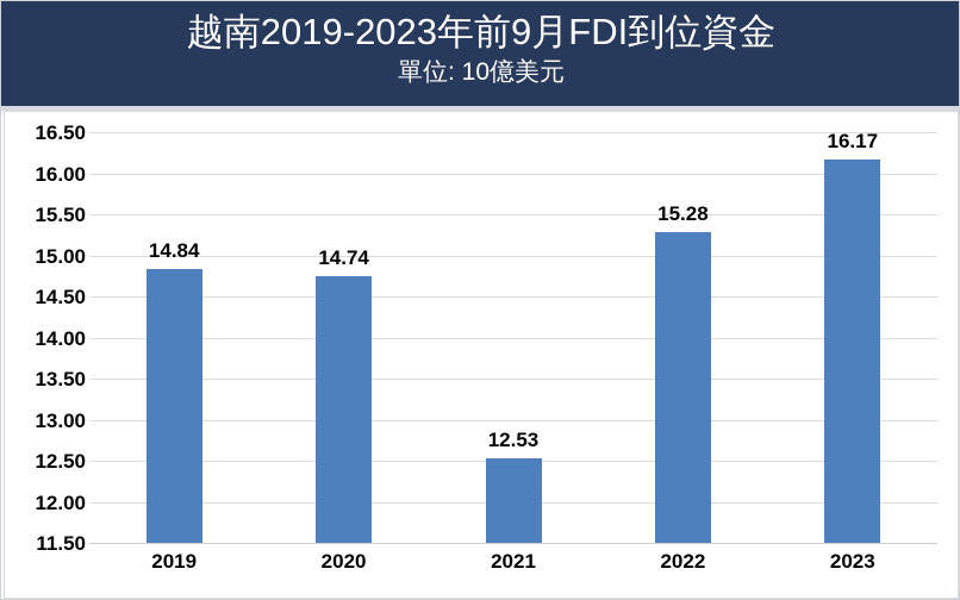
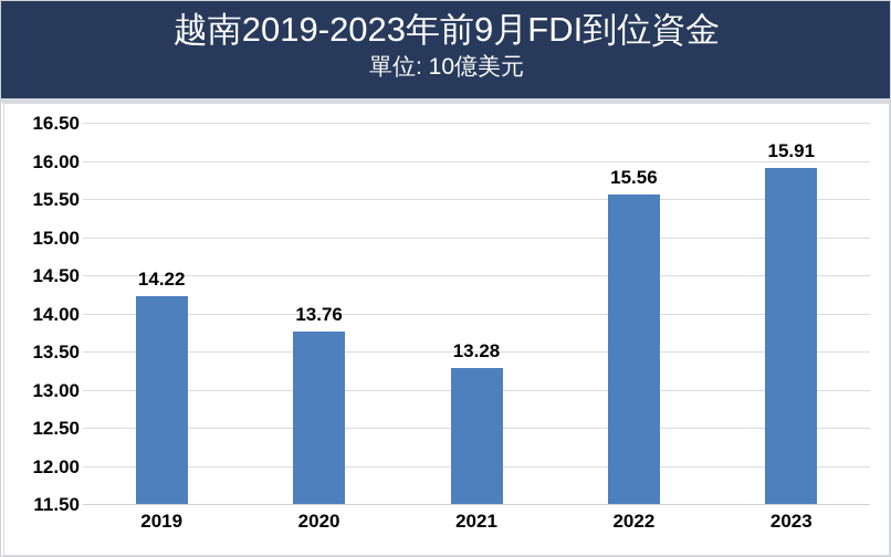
2019: 14.84 -> 14.22
2020: 14.74 -> 13.76
2021: 12.53 -> 13.28
2022: 15.28 -> 15.56
2023: 16.17 -> 15.91
